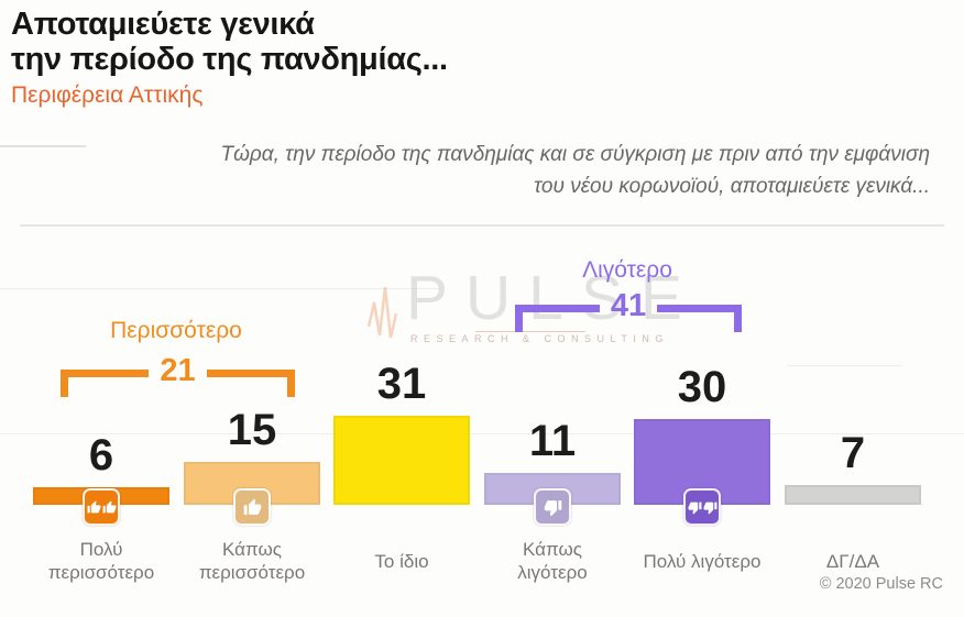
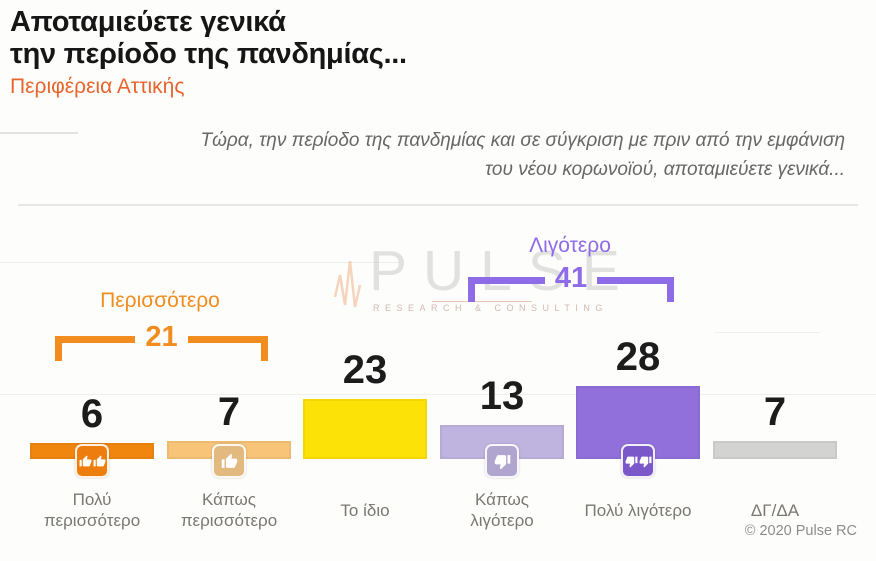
Κάπως περισσότερο: 15 -> 7
Το ίδιο: 31 -> 23
Κάπως λιγότερο: 11 -> 13
Πολύ λιγότερο: 30 -> 28
